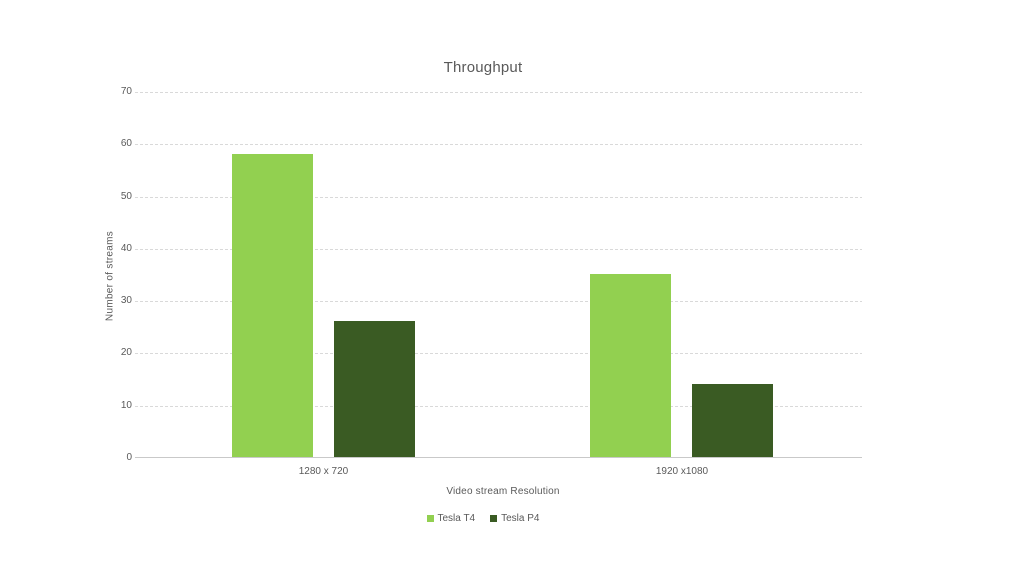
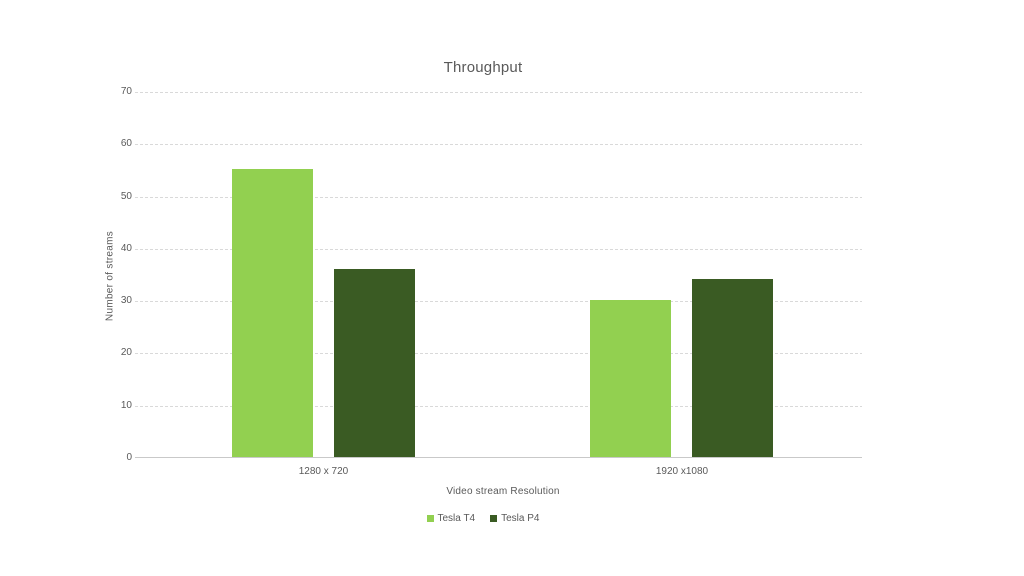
Tesla T4/1280 x 720: 58 -> 55
Tesla P4/1280 x 720: 26 -> 36
Tesla T4/1920 x1080: 35 -> 30
Tesla P4/1920 x1080: 14 -> 34
